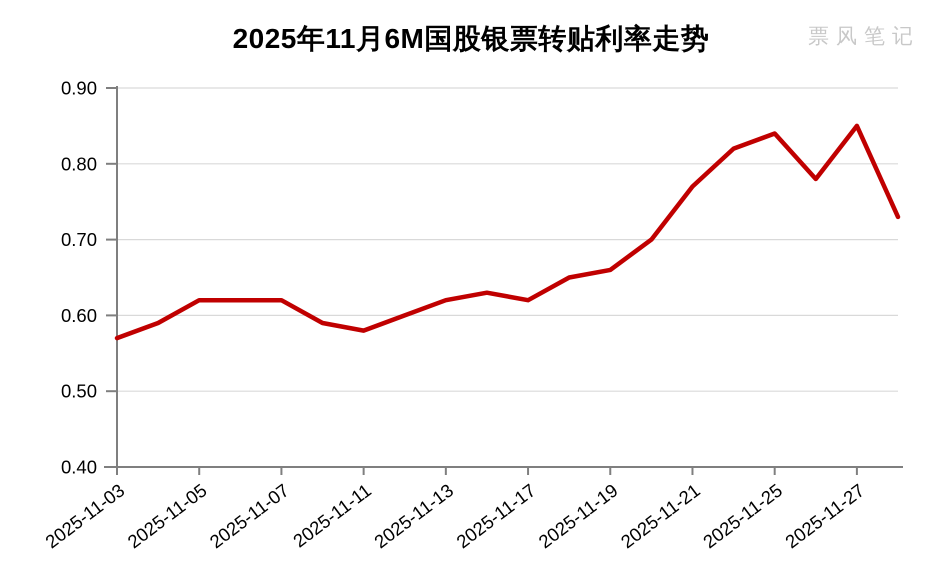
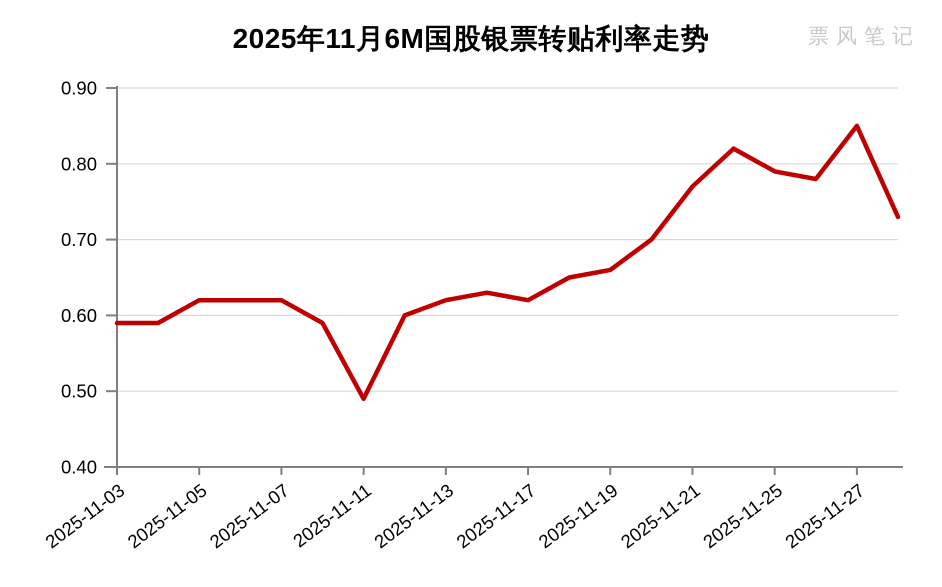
2025-11-03: 0.57 -> 0.59
2025-11-11: 0.58 -> 0.49
2025-11-25: 0.84 -> 0.79
